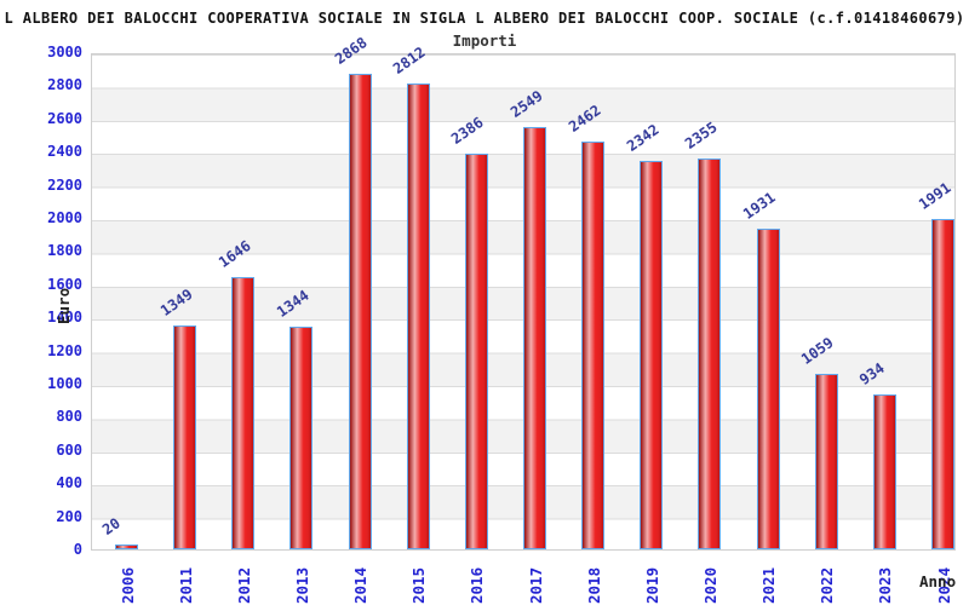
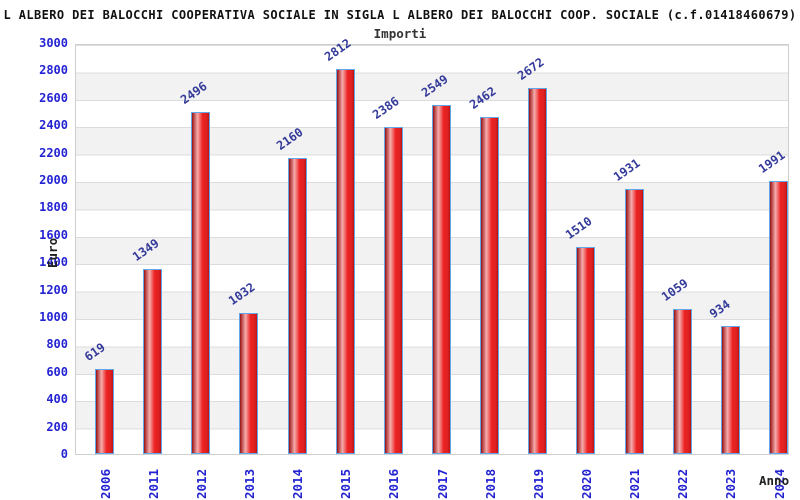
2006: 20 -> 619
2012: 1646 -> 2496
2013: 1344 -> 1032
2014: 2868 -> 2160
2019: 2342 -> 2672
2020: 2355 -> 1510
